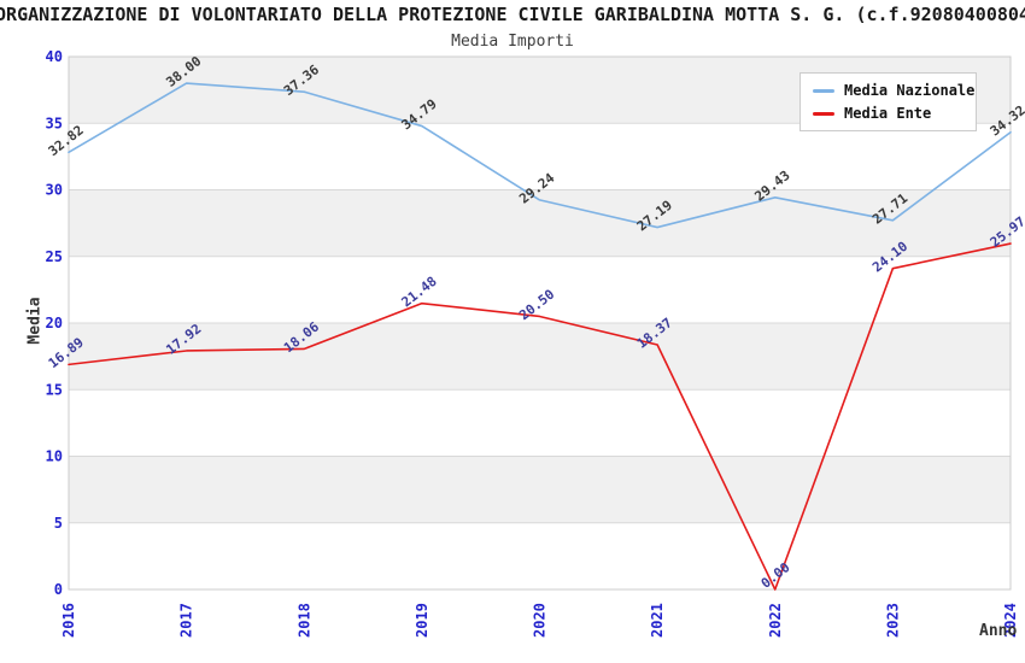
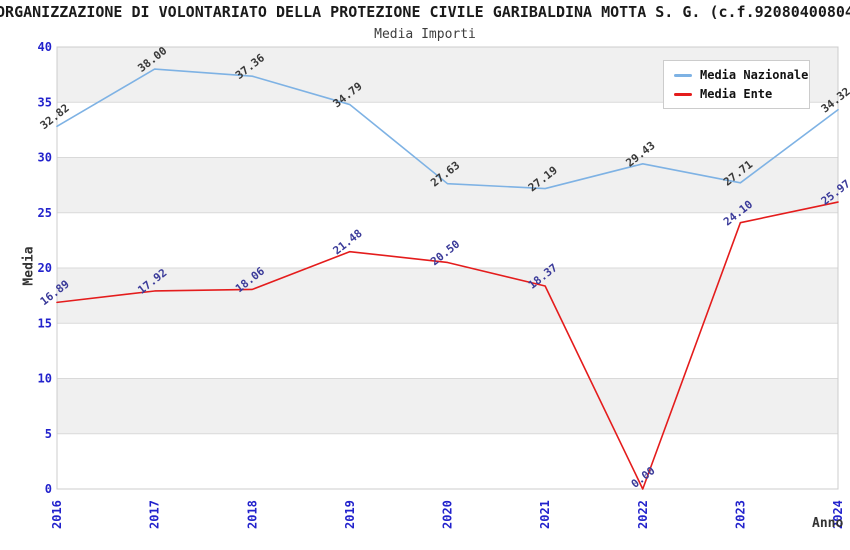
Media Nazionale/2020: 29.24 -> 27.63
